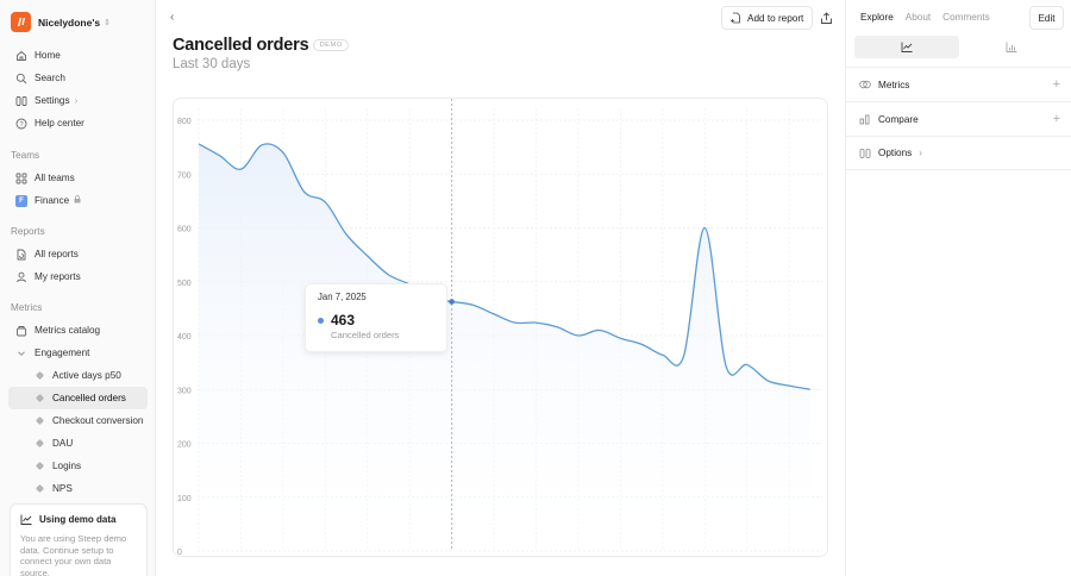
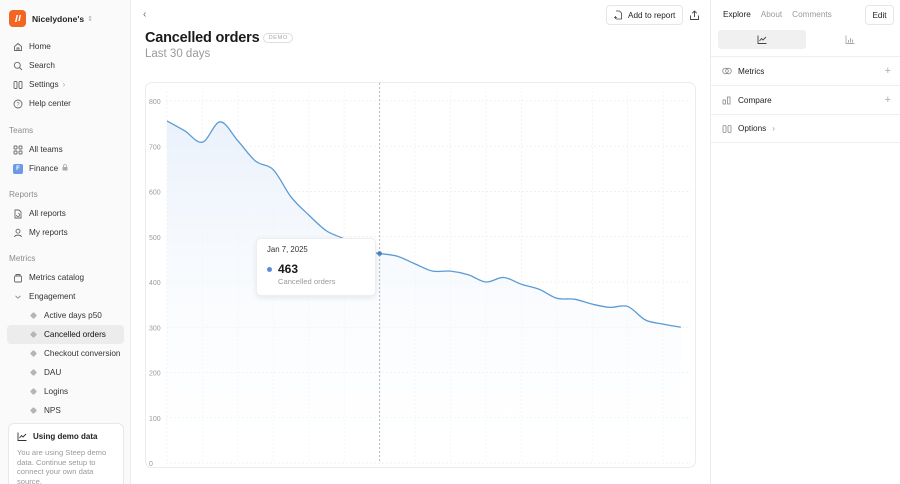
Dec 30: 740 -> 710
Jan 19: 600 -> 350
